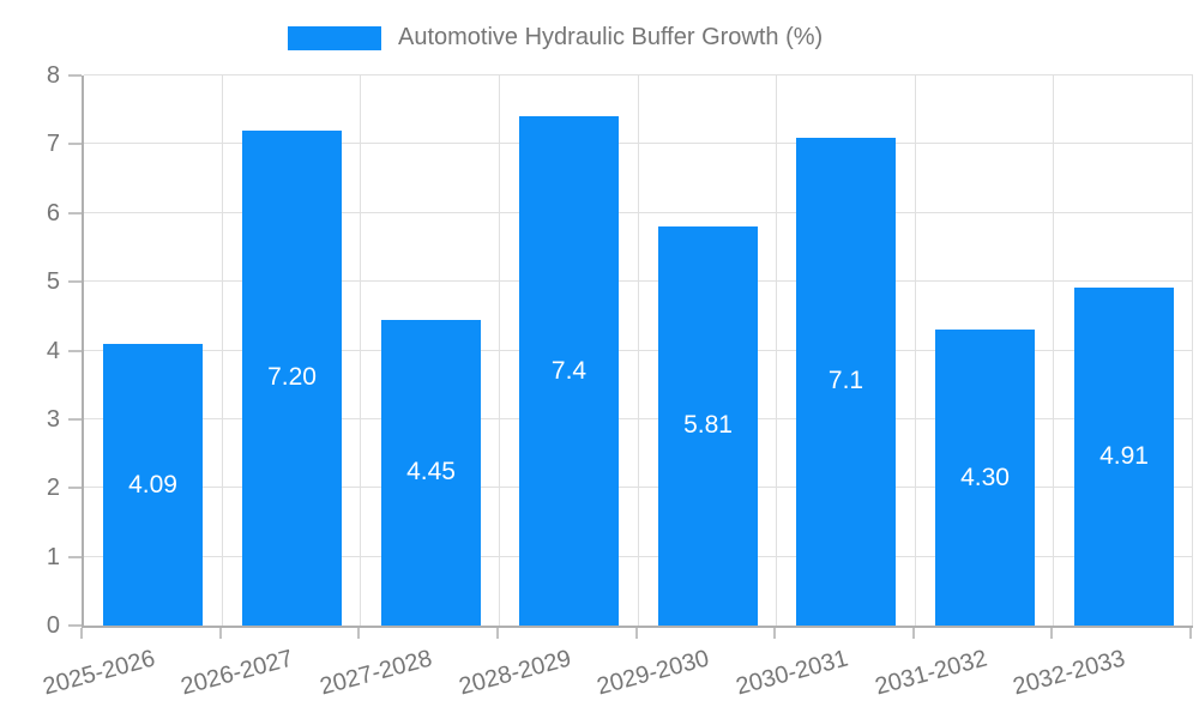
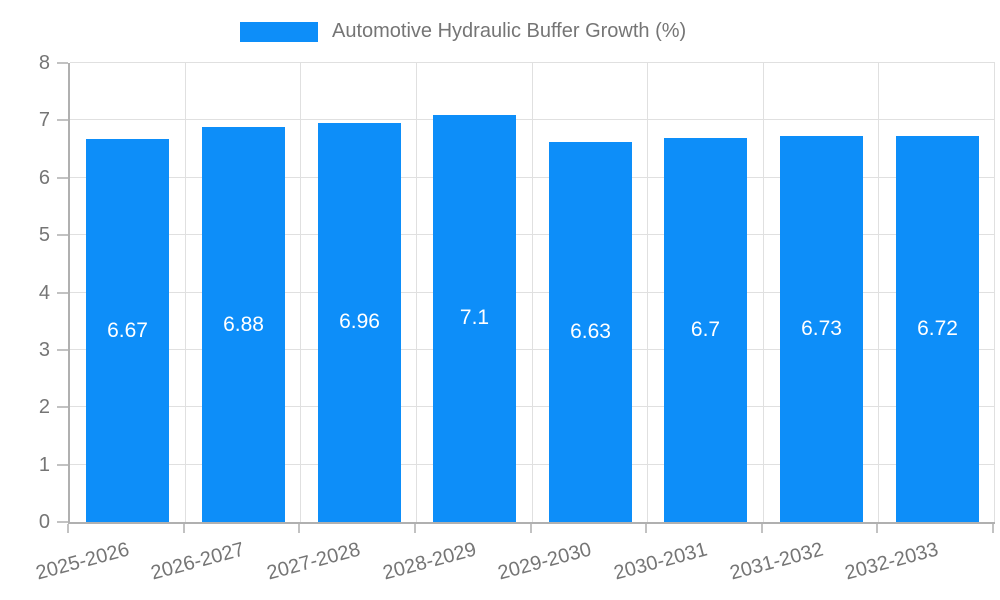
2025-2026: 4.09 -> 6.67
2026-2027: 7.20 -> 6.88
2027-2028: 4.45 -> 6.96
2028-2029: 7.4 -> 7.1
2029-2030: 5.81 -> 6.63
2030-2031: 7.1 -> 6.7
2031-2032: 4.30 -> 6.73
2032-2033: 4.91 -> 6.72
